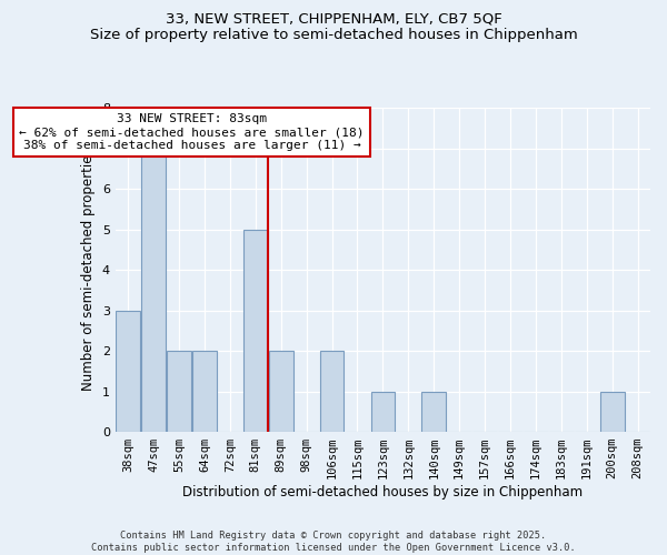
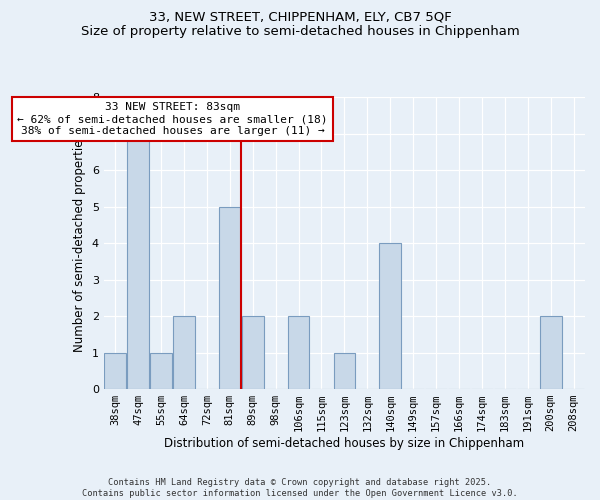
38sqm: 3 -> 1
55sqm: 2 -> 1
140sqm: 1 -> 4
200sqm: 1 -> 2
